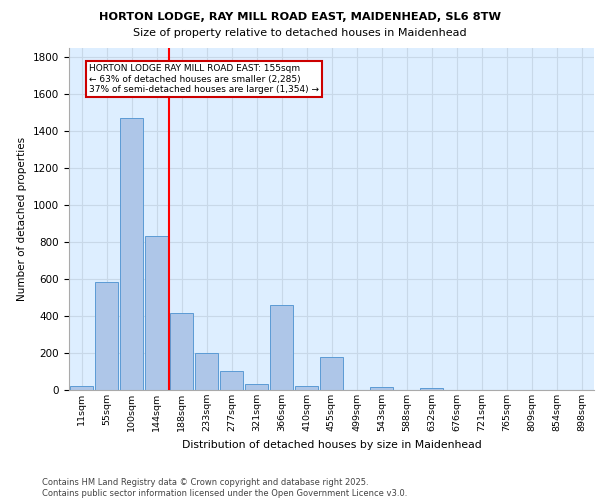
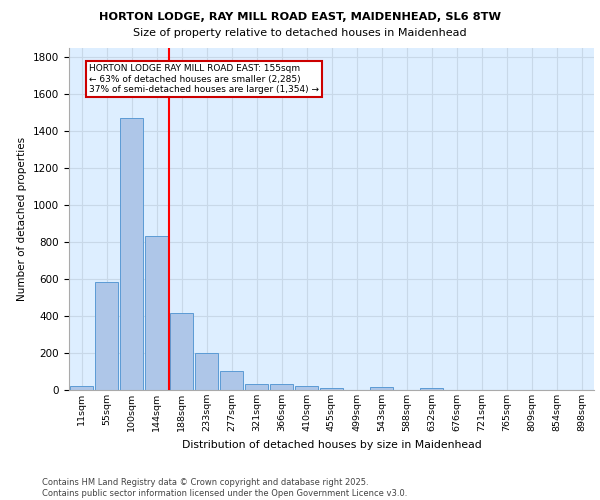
366sqm: 460 -> 30
455sqm: 180 -> 10
